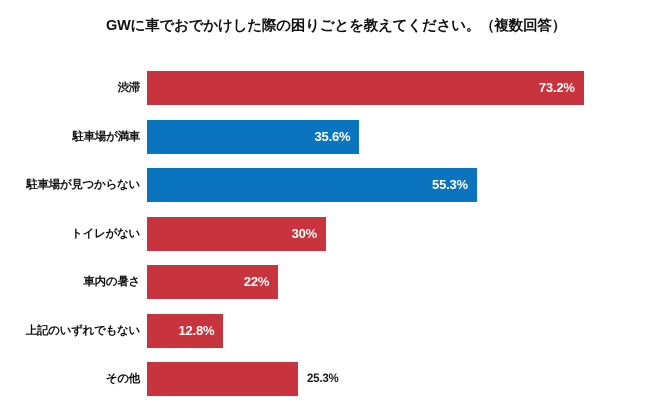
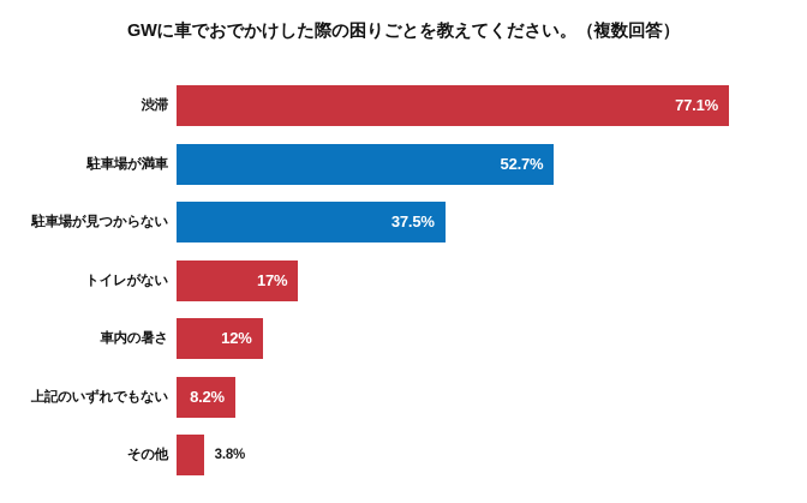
渋滞: 73.2% -> 77.1%
駐車場が満車: 35.6% -> 52.7%
駐車場が見つからない: 55.3% -> 37.5%
トイレがない: 30% -> 17%
車内の暑さ: 22% -> 12%
上記のいずれでもない: 12.8% -> 8.2%
その他: 25.3% -> 3.8%
